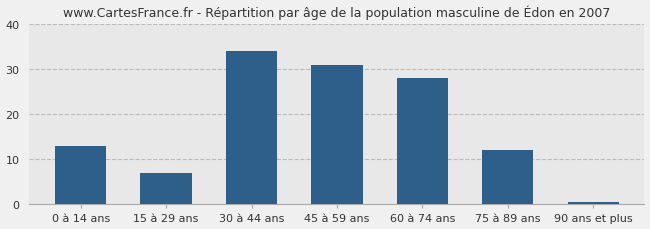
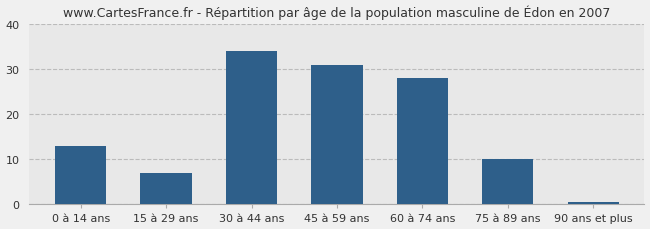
75 à 89 ans: 12.0 -> 10.0
